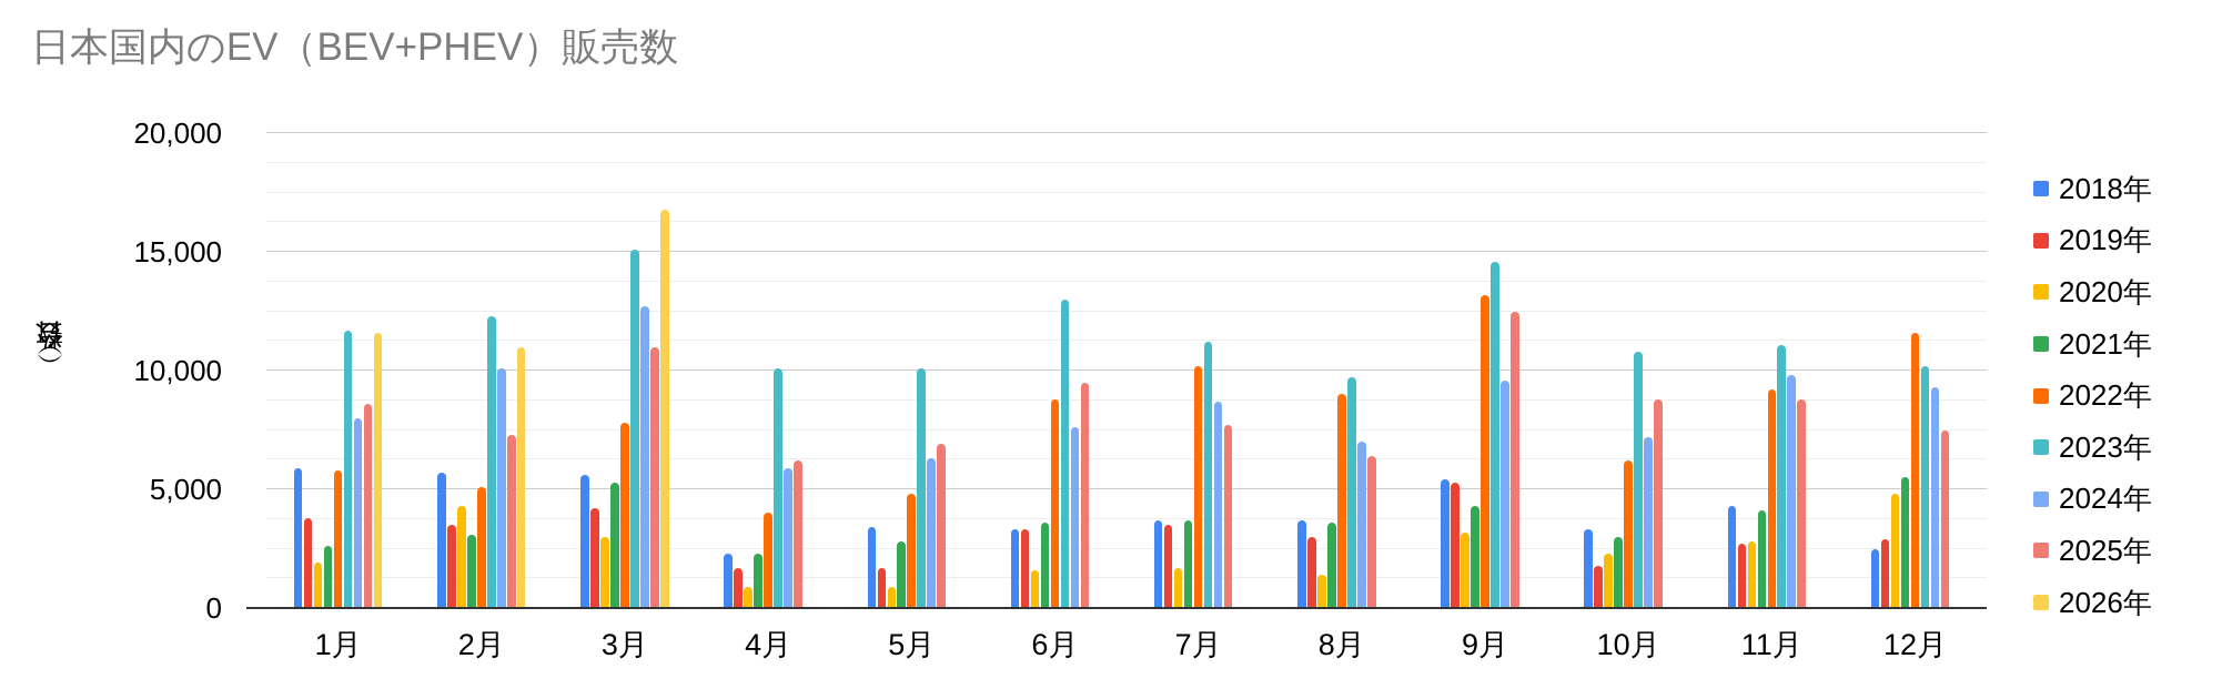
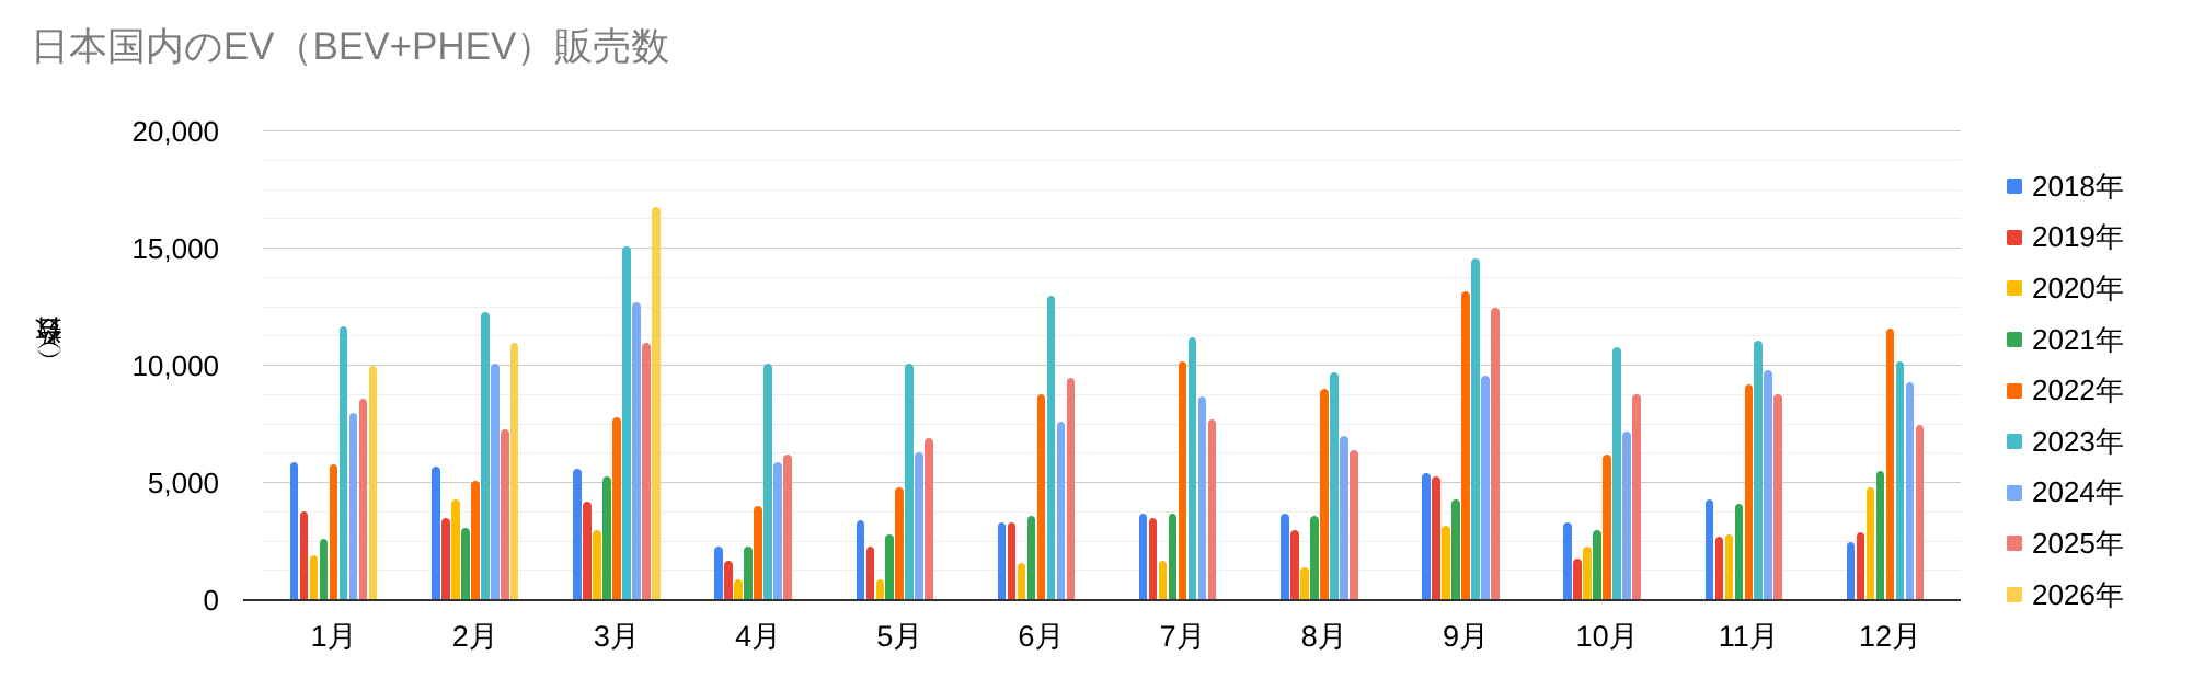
2026年/1月: 11600 -> 10000
2019年/5月: 1700 -> 2300
